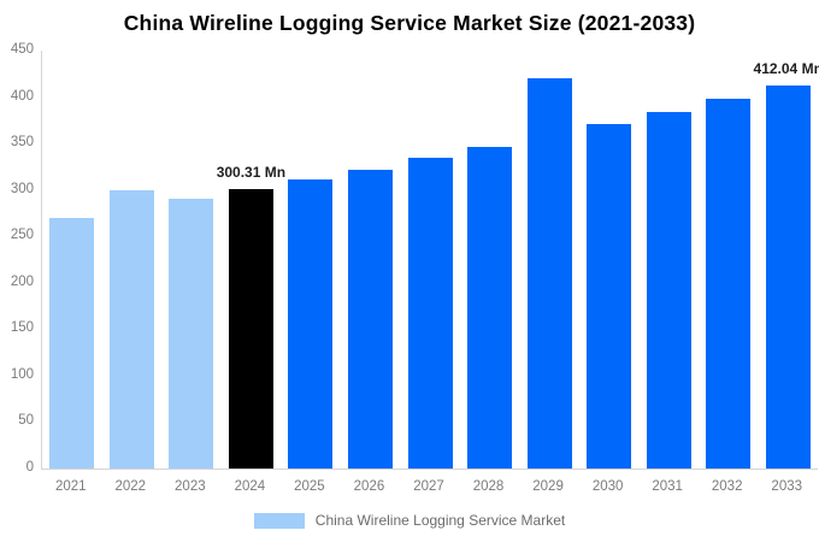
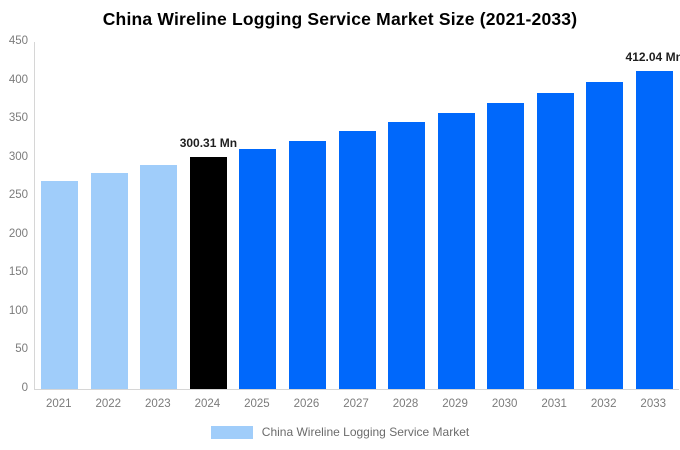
2022: 300 -> 280
2029: 420 -> 360
